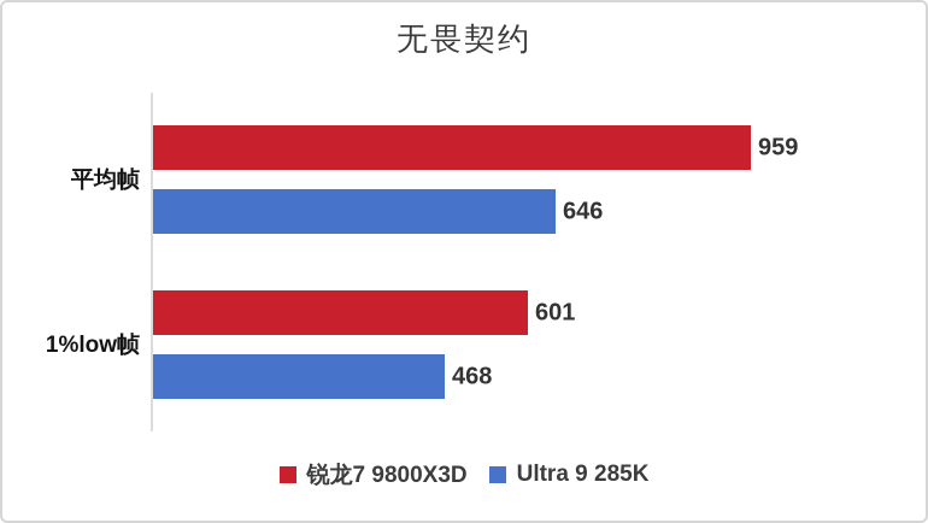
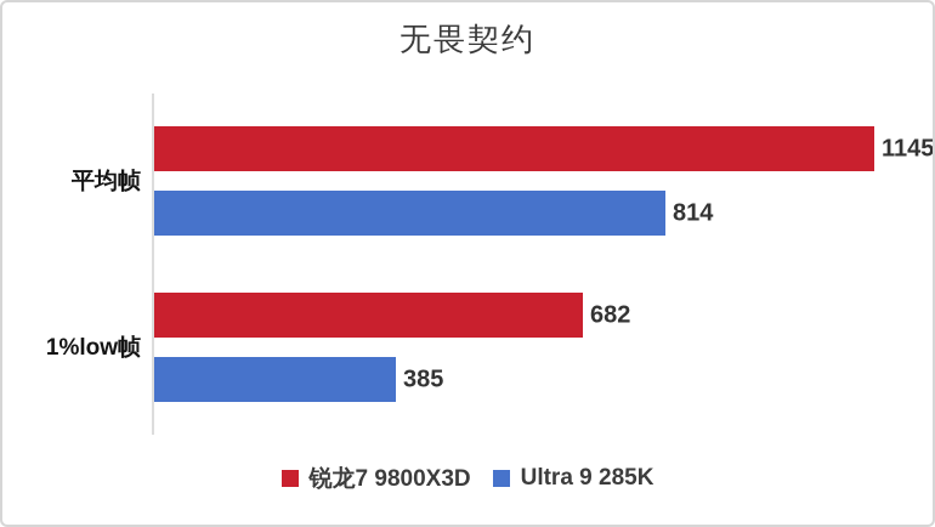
锐龙7 9800X3D/平均帧: 959 -> 1145
Ultra 9 285K/平均帧: 646 -> 814
锐龙7 9800X3D/1%low帧: 601 -> 682
Ultra 9 285K/1%low帧: 468 -> 385
